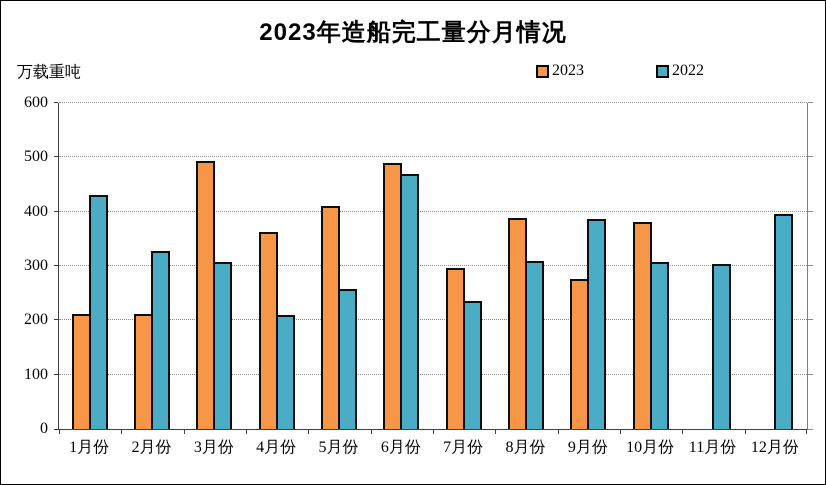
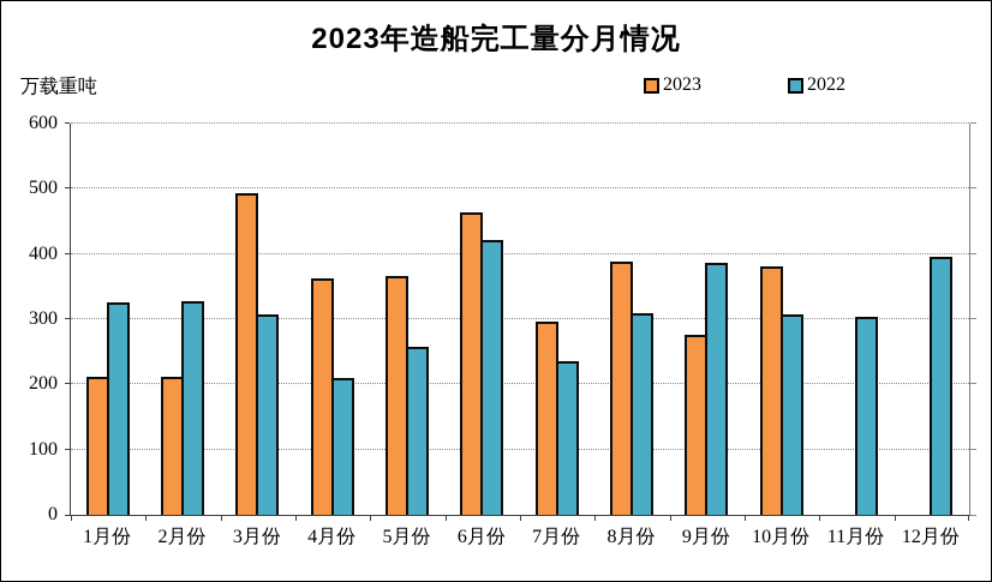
2022/1月份: 430 -> 330
2023/5月份: 410 -> 370
2023/6月份: 490 -> 460
2022/6月份: 470 -> 420
